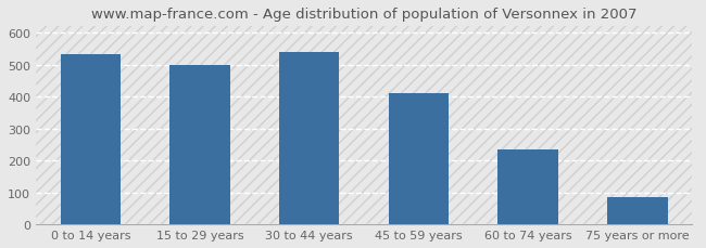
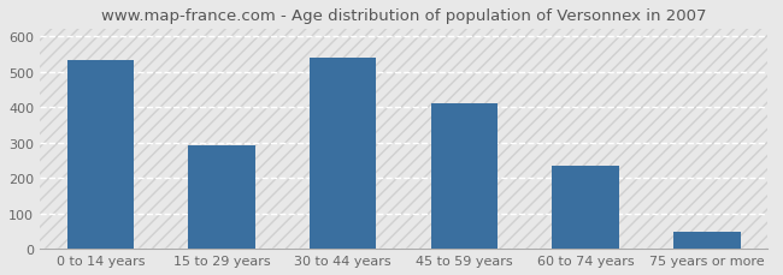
15 to 29 years: 500 -> 291
75 years or more: 85 -> 48
